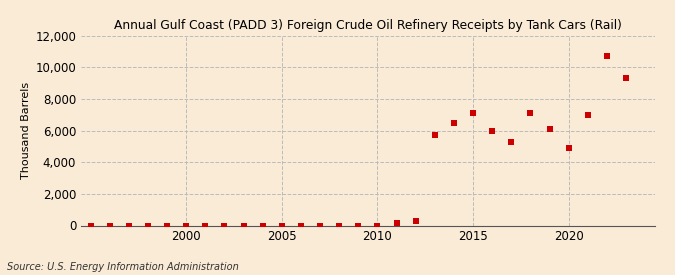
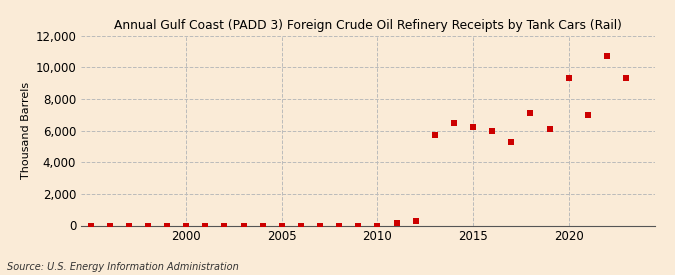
2015: 7,100 -> 6,200
2020: 4,900 -> 9,300
